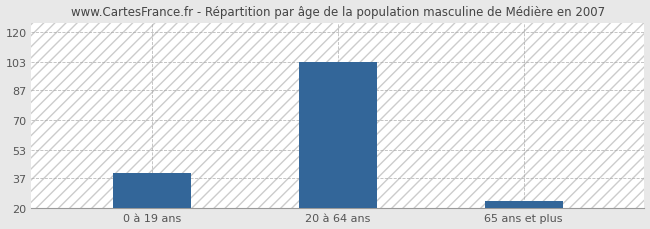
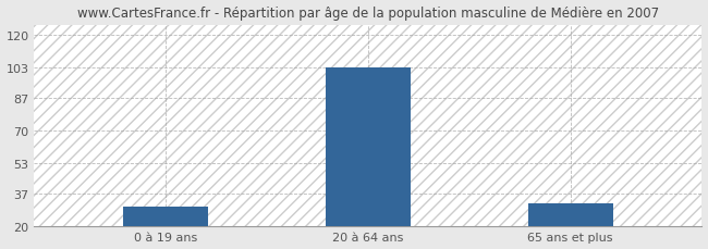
0 à 19 ans: 40 -> 30
65 ans et plus: 24 -> 32
